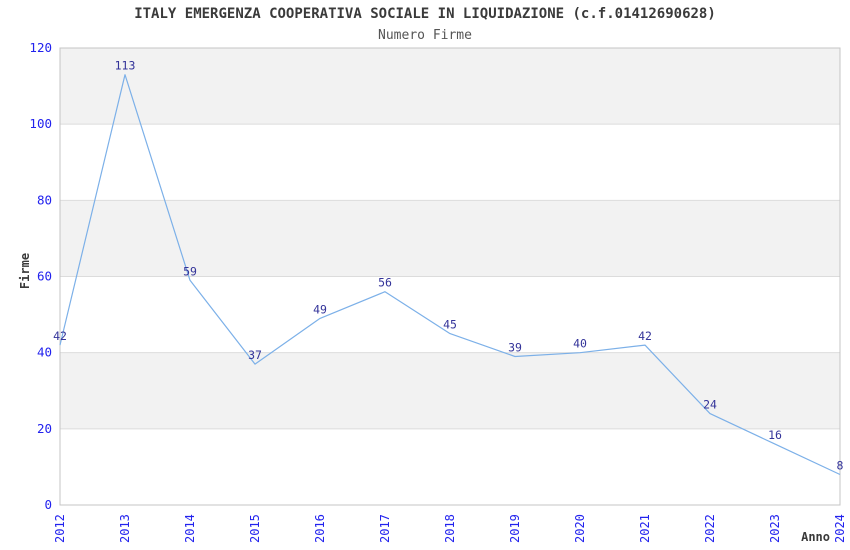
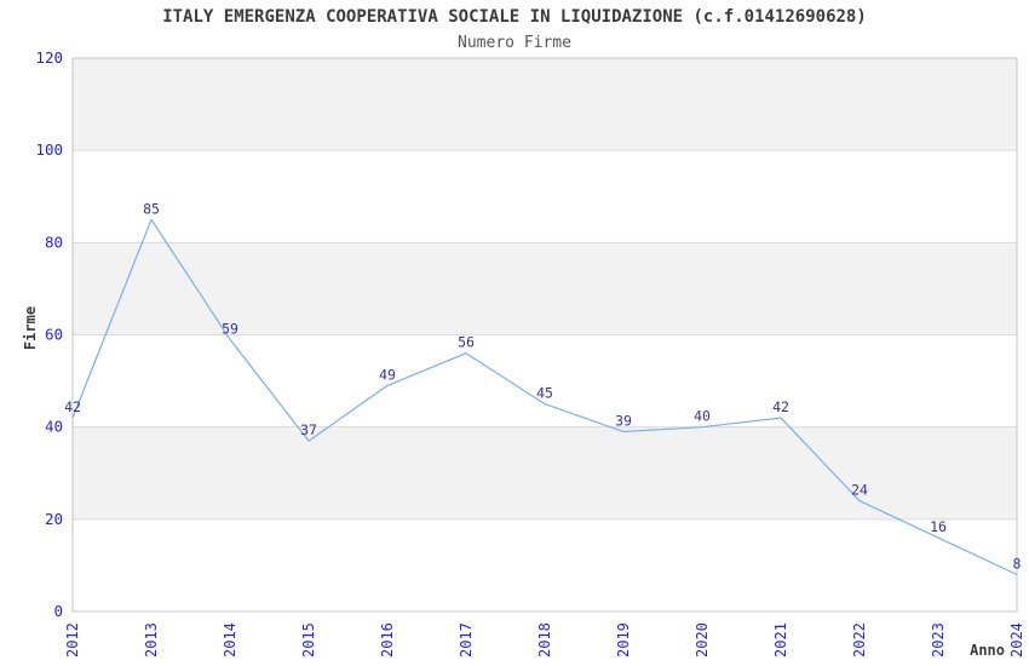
2013: 113 -> 85
